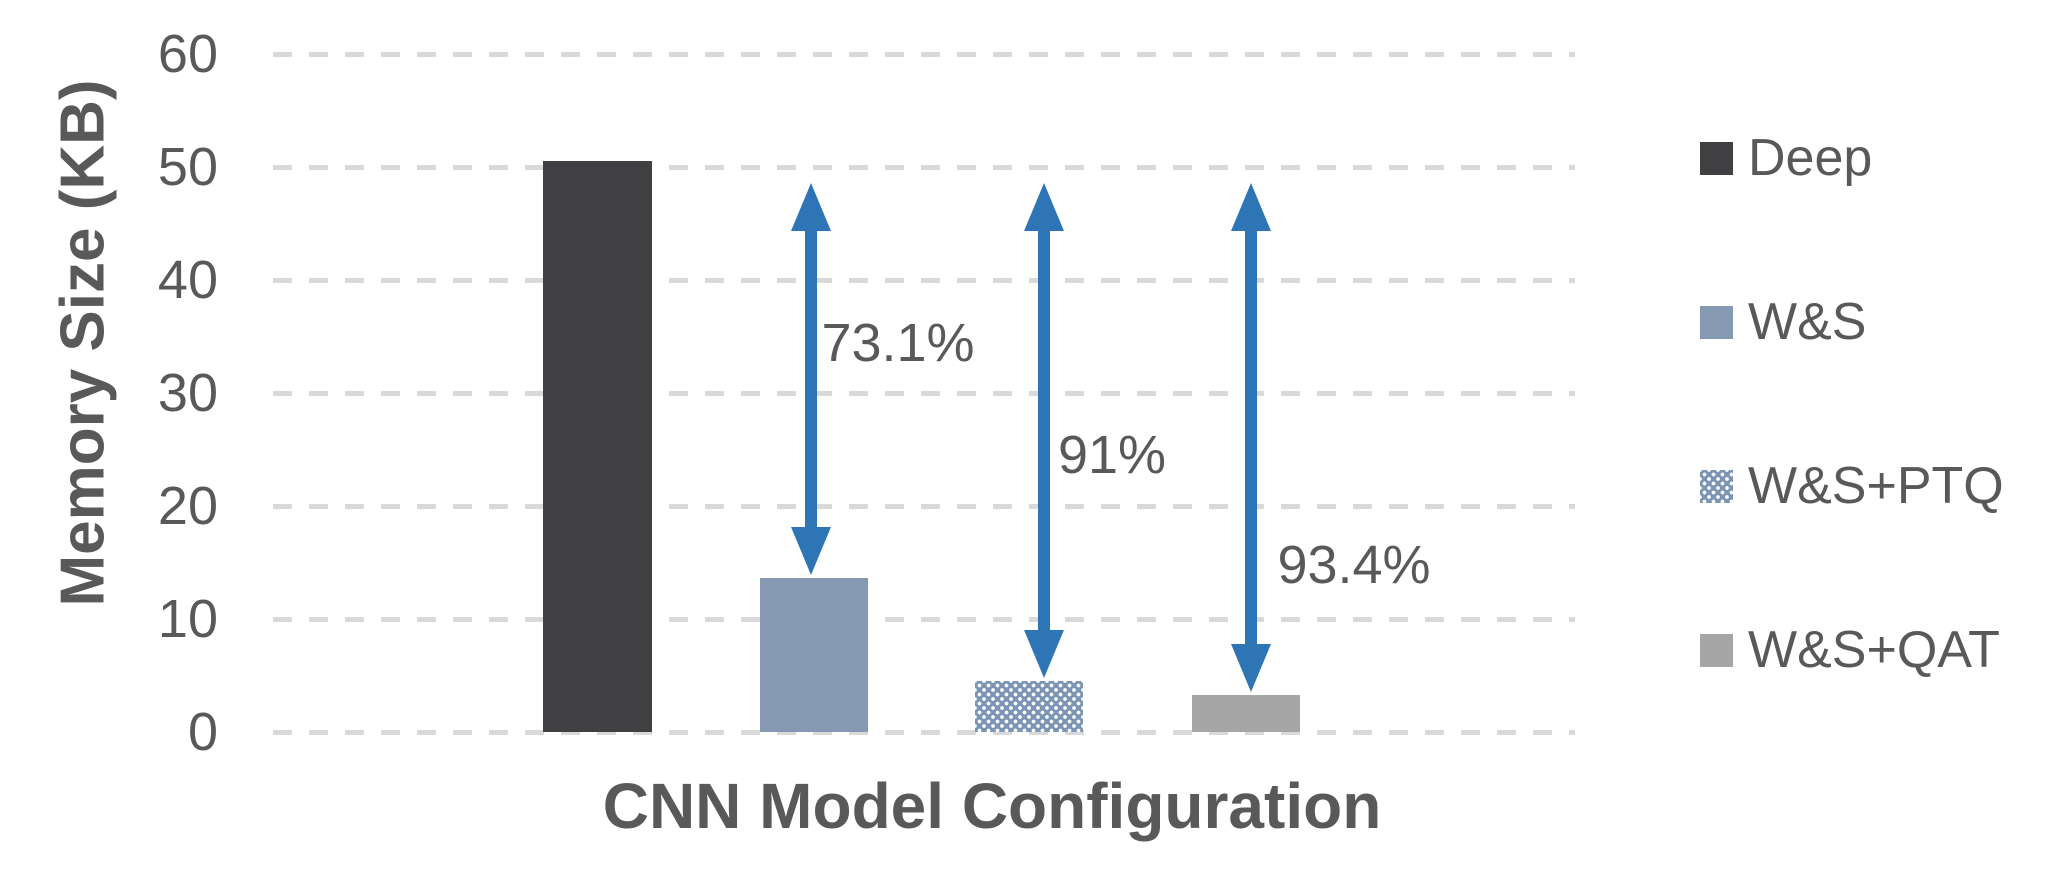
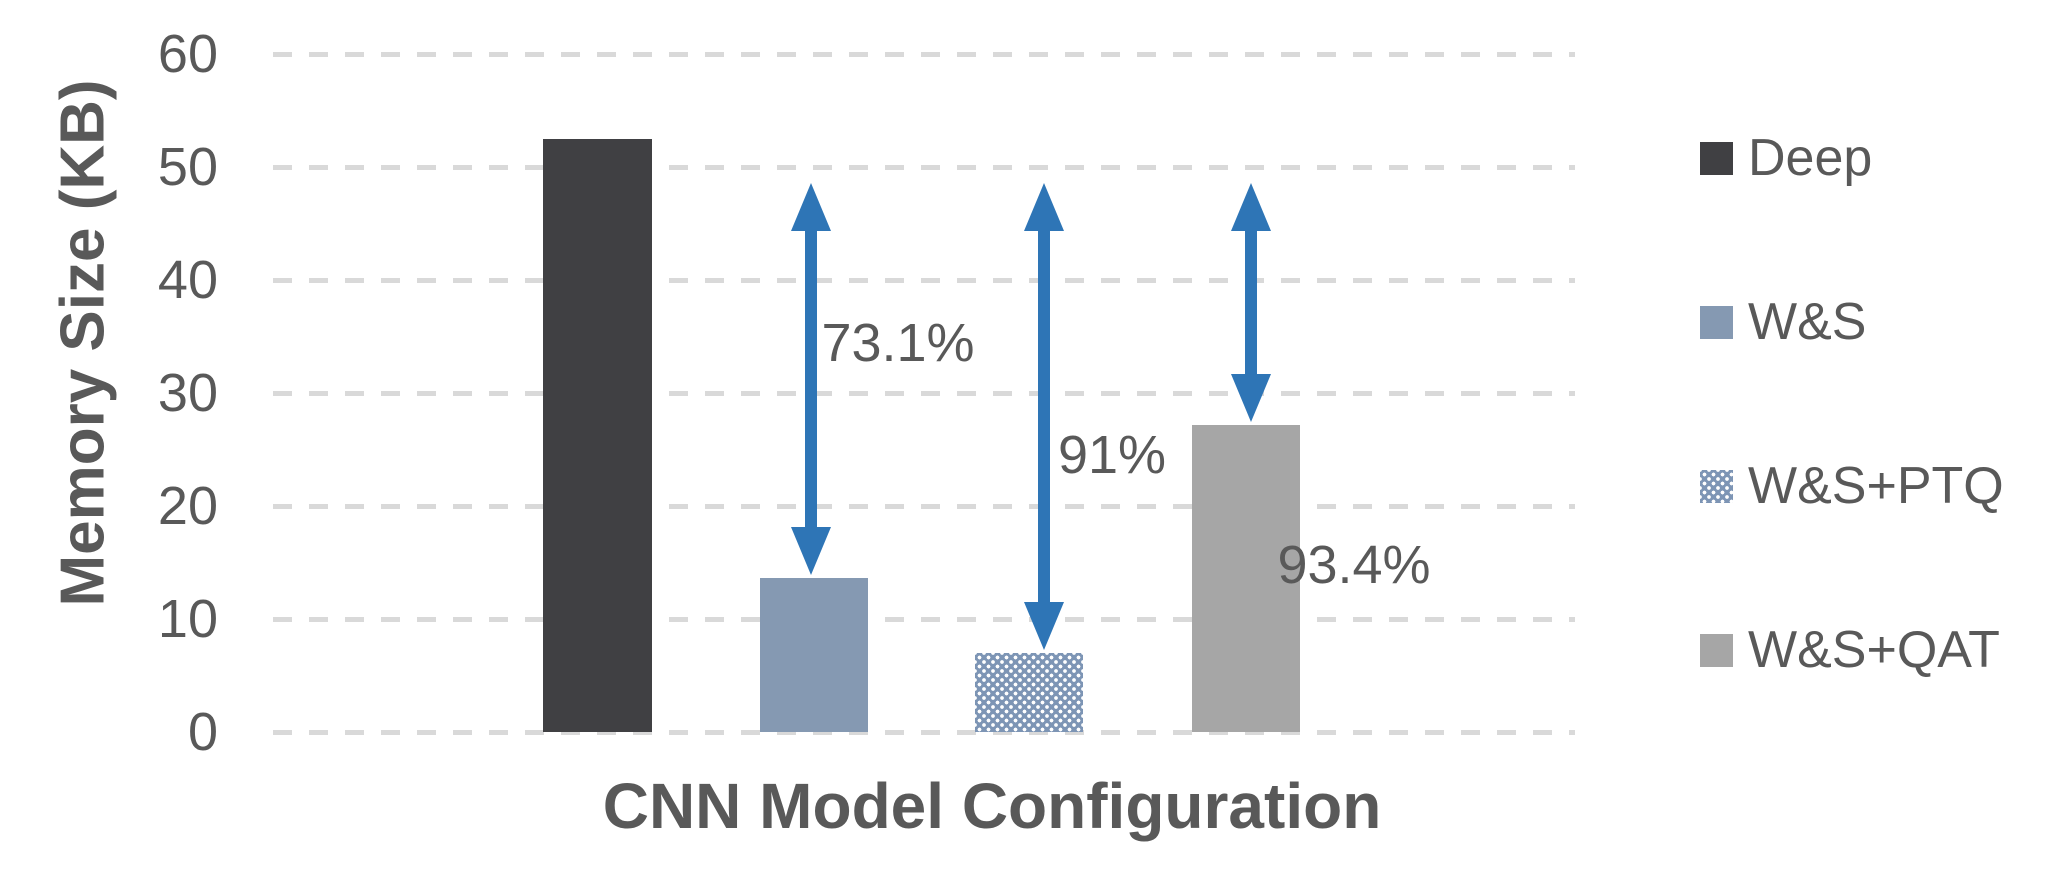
Deep: 50.5 -> 52.5
W&S+PTQ: 4.5 -> 7.0
W&S+QAT: 3.3 -> 27.2
